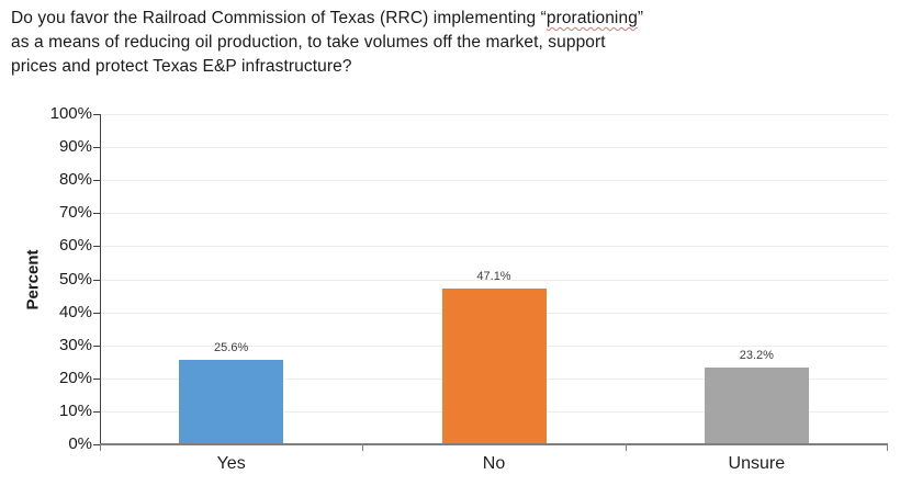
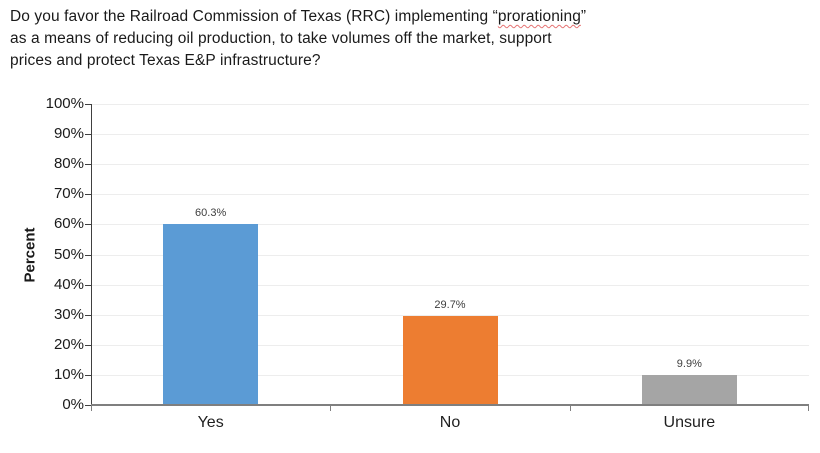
Yes: 25.6% -> 60.3%
No: 47.1% -> 29.7%
Unsure: 23.2% -> 9.9%
